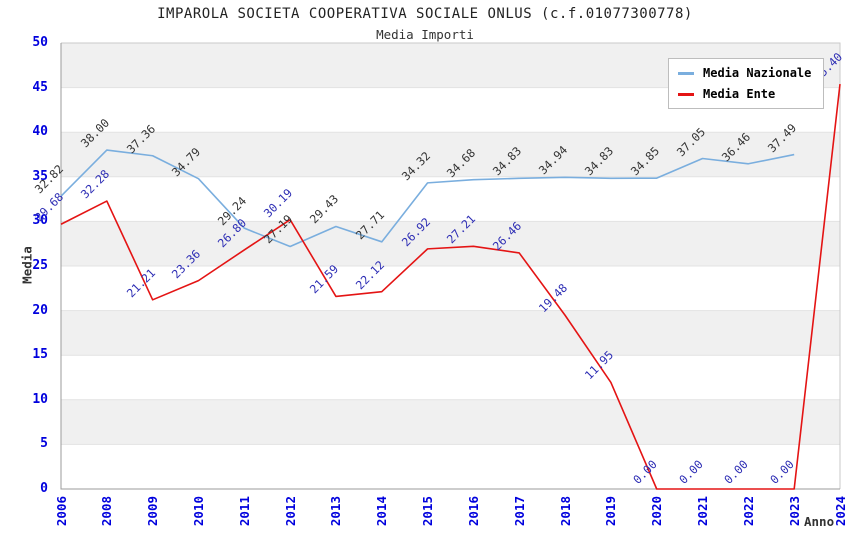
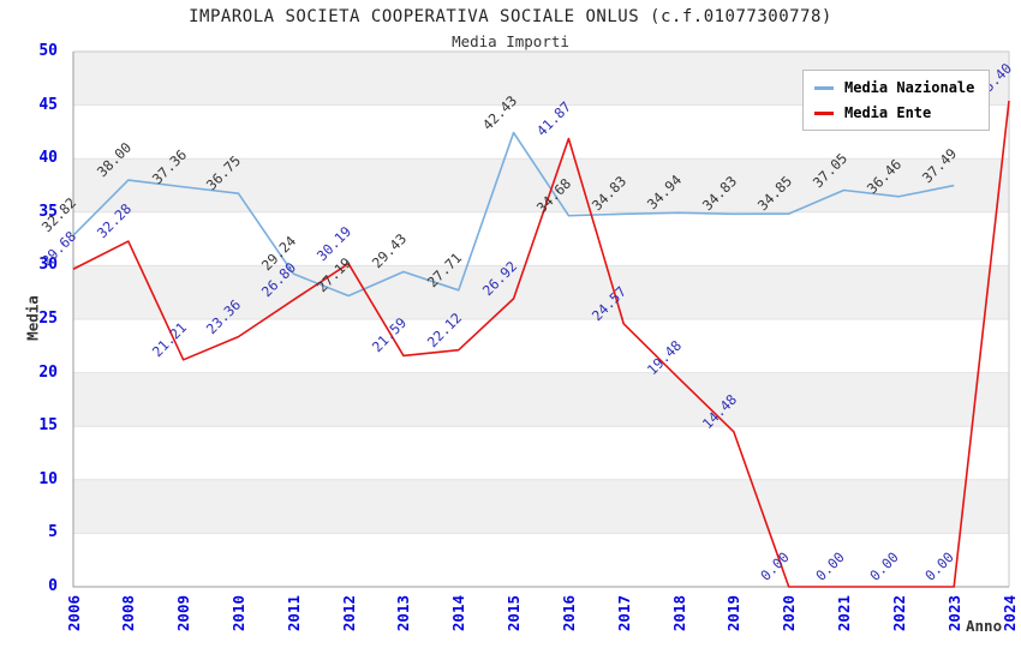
Media Nazionale/2010: 34.79 -> 36.75
Media Nazionale/2015: 34.32 -> 42.43
Media Ente/2016: 27.21 -> 41.87
Media Ente/2017: 26.46 -> 24.57
Media Ente/2019: 11.95 -> 14.48
